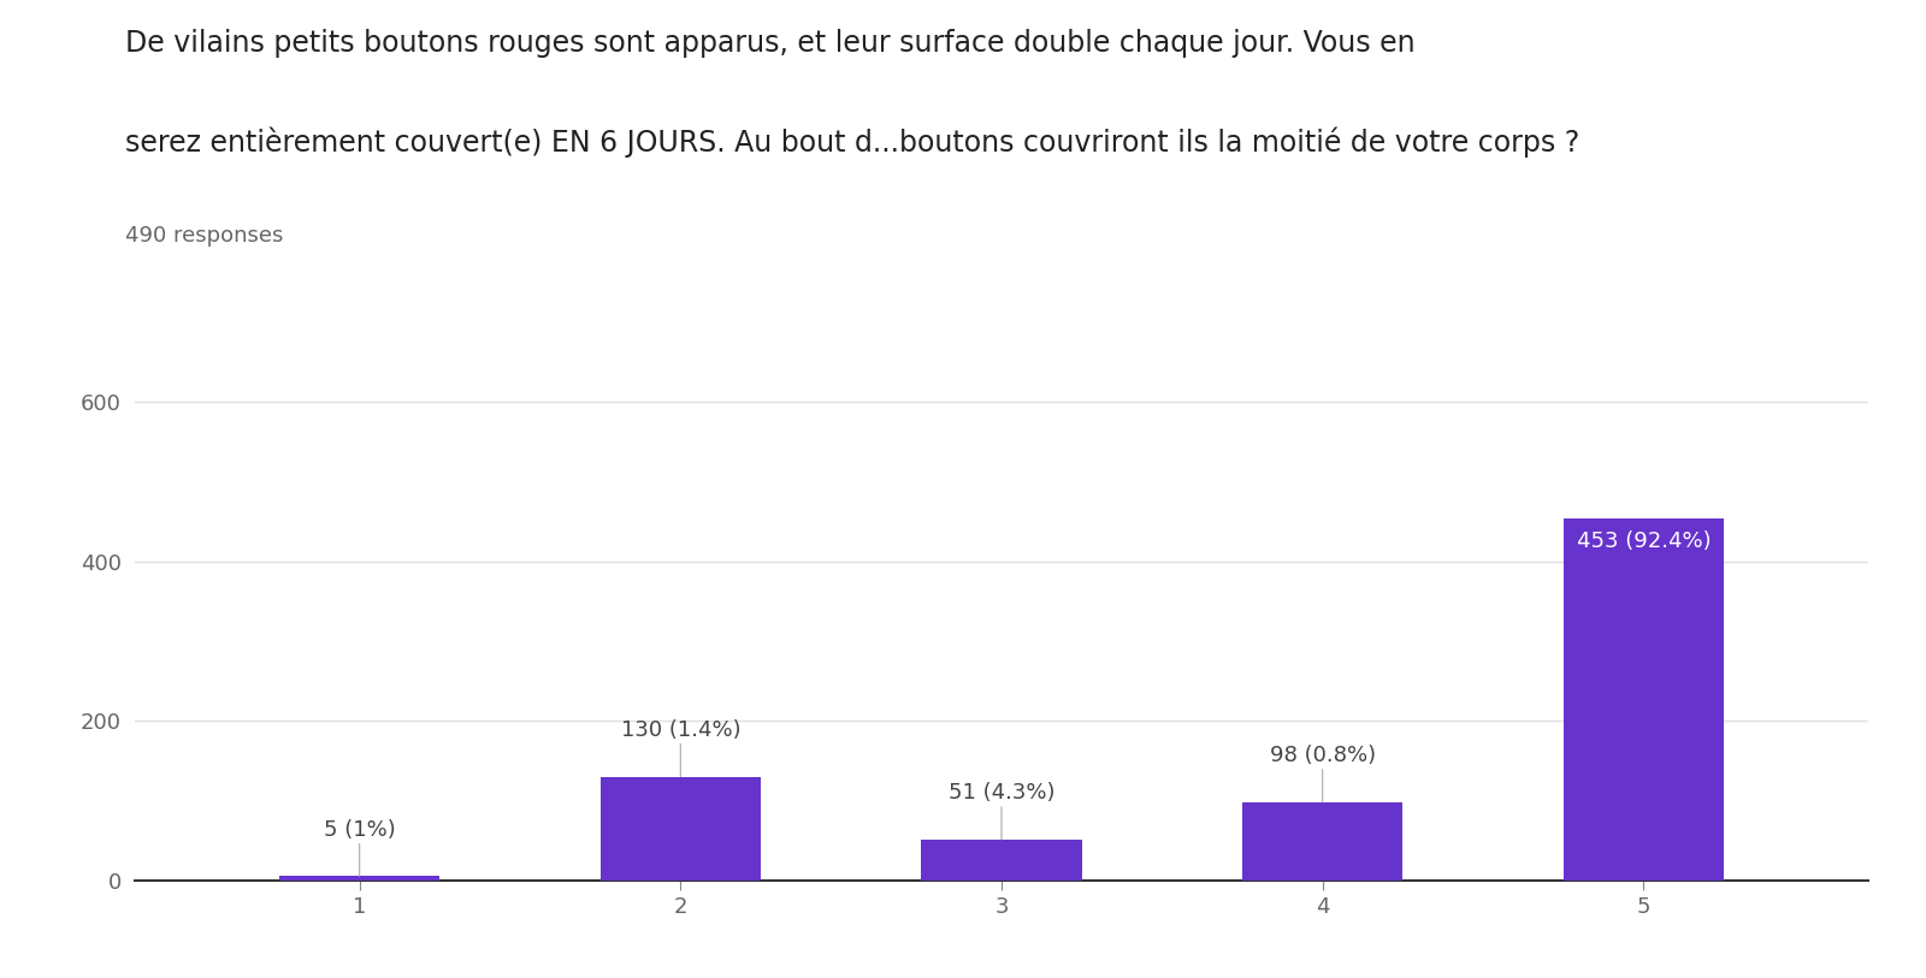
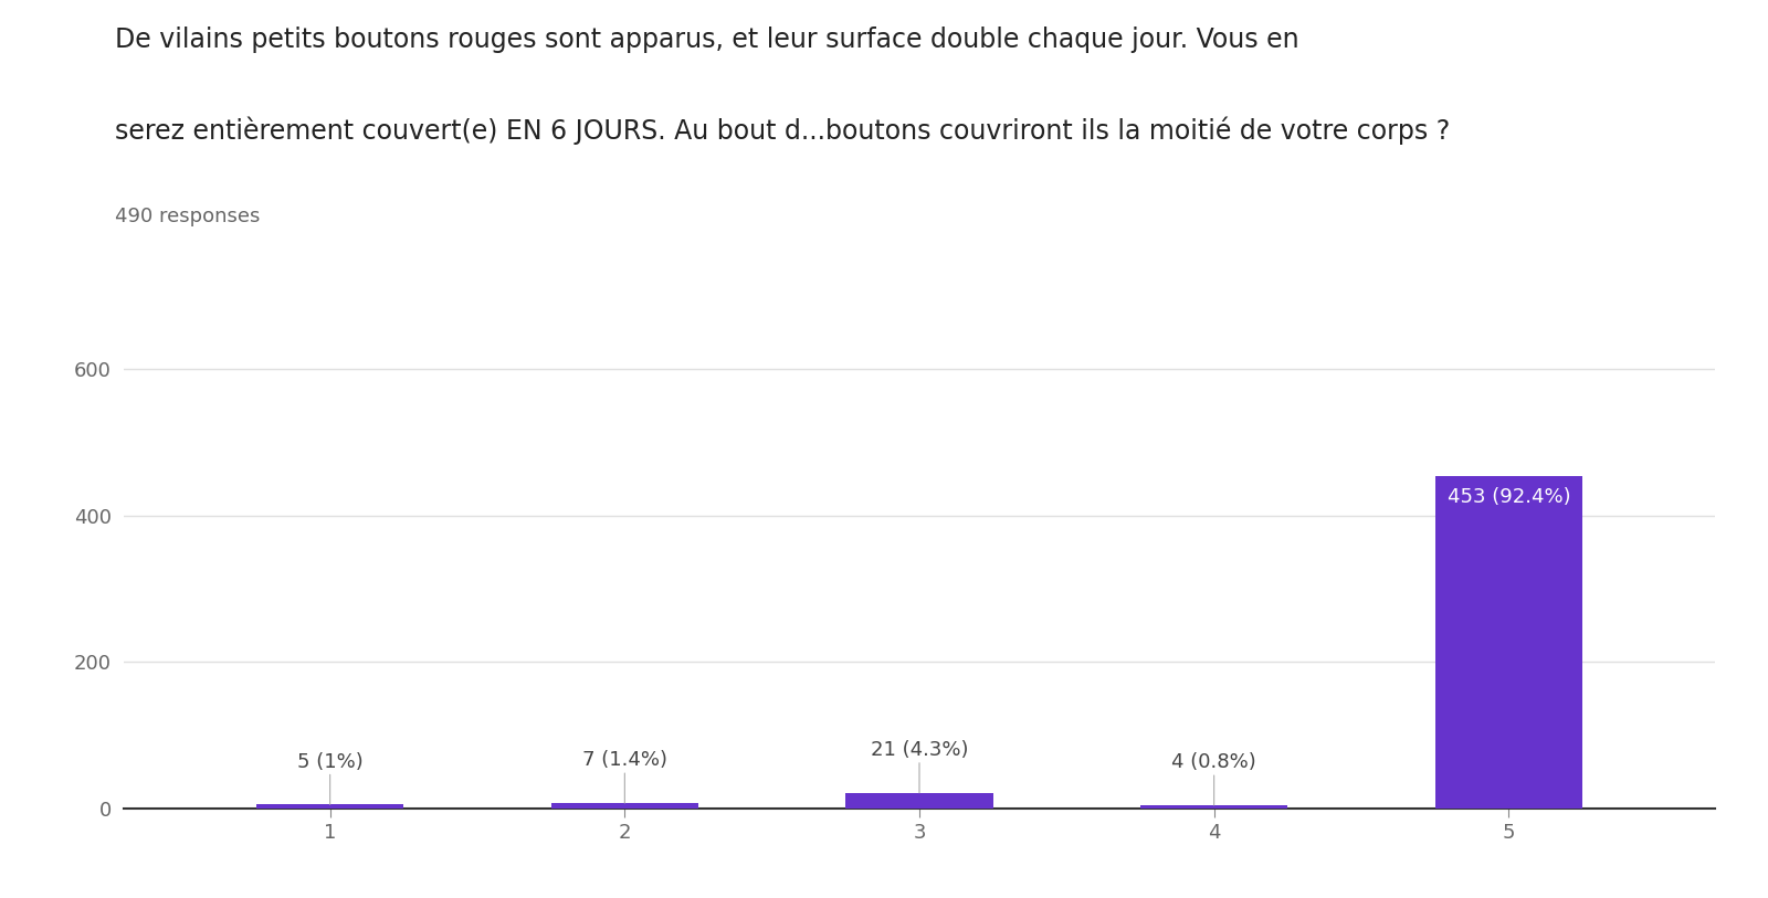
2: 130 -> 7
3: 51 -> 21
4: 98 -> 4
